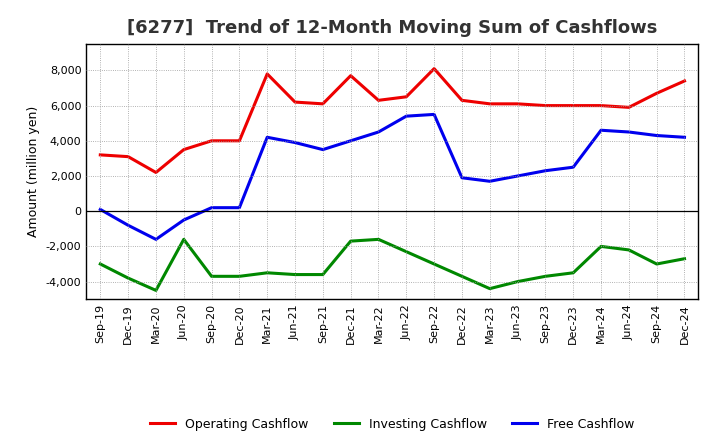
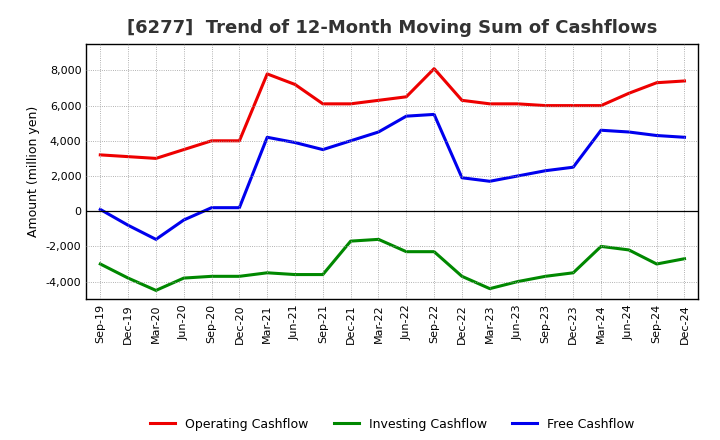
Operating Cashflow/Mar-20: 2,200 -> 3,000
Investing Cashflow/Jun-20: -1,600 -> -3,800
Operating Cashflow/Jun-21: 6,200 -> 7,200
Operating Cashflow/Dec-21: 7,700 -> 6,100
Investing Cashflow/Sep-22: -3,000 -> -2,300
Operating Cashflow/Jun-24: 5,900 -> 6,700
Operating Cashflow/Sep-24: 6,700 -> 7,300
